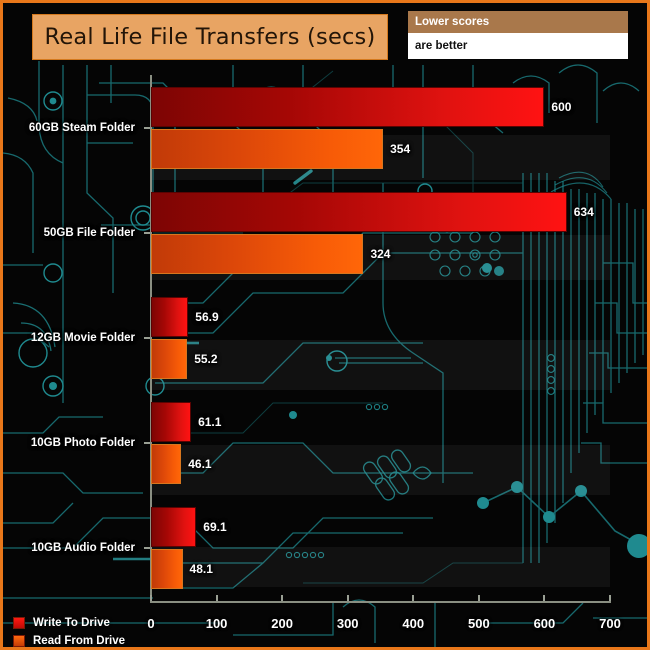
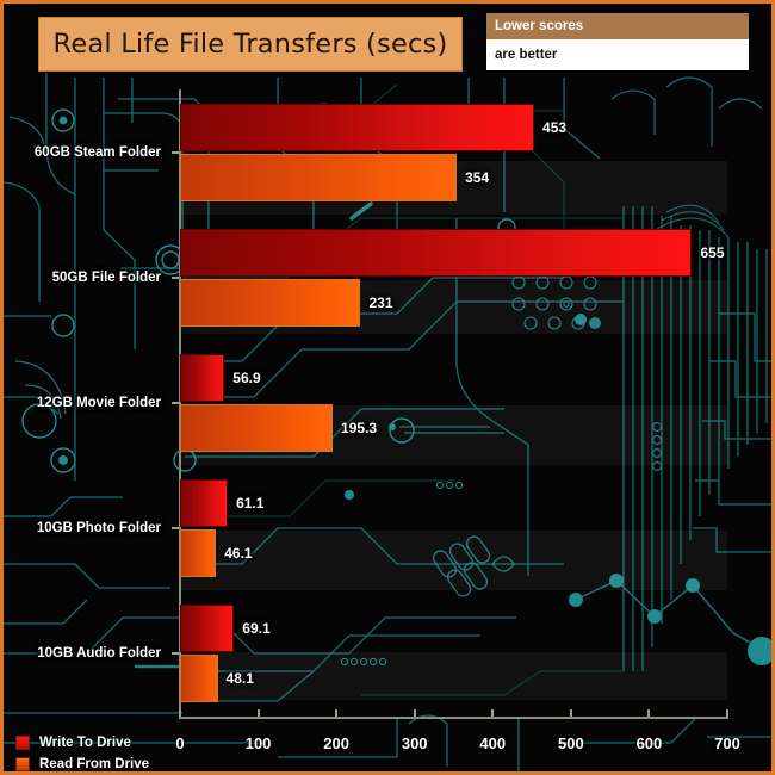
Write To Drive/60GB Steam Folder: 600 -> 453
Write To Drive/50GB File Folder: 634 -> 655
Read From Drive/50GB File Folder: 324 -> 231
Read From Drive/12GB Movie Folder: 55.2 -> 195.3
